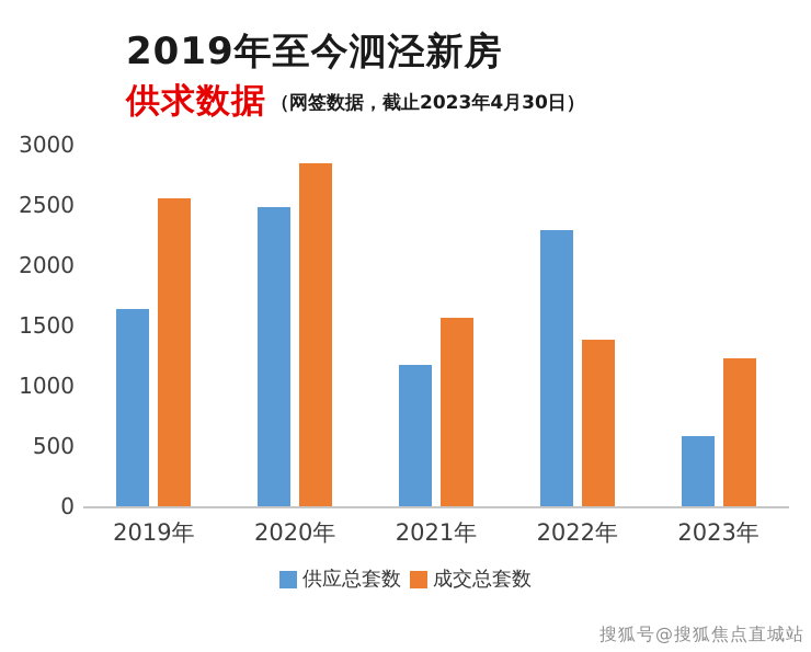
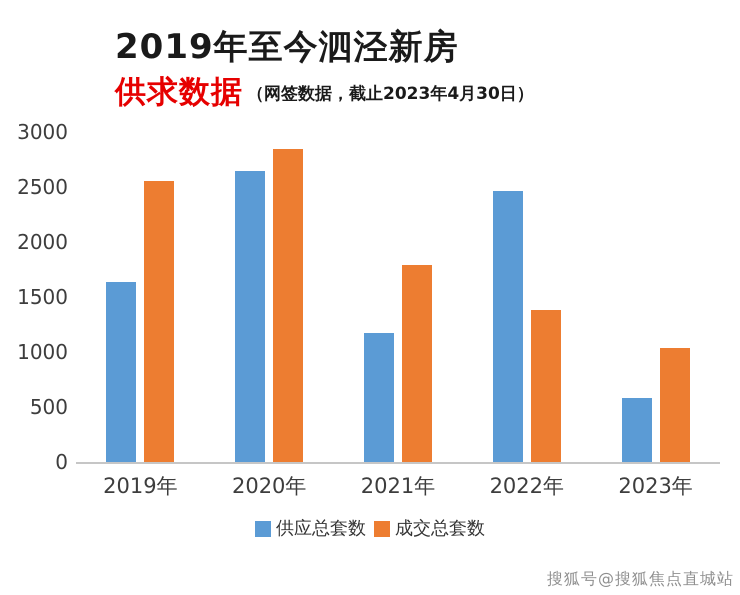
供应总套数/2020年: 2480 -> 2640
成交总套数/2021年: 1560 -> 1790
供应总套数/2022年: 2290 -> 2460
成交总套数/2023年: 1220 -> 1030
